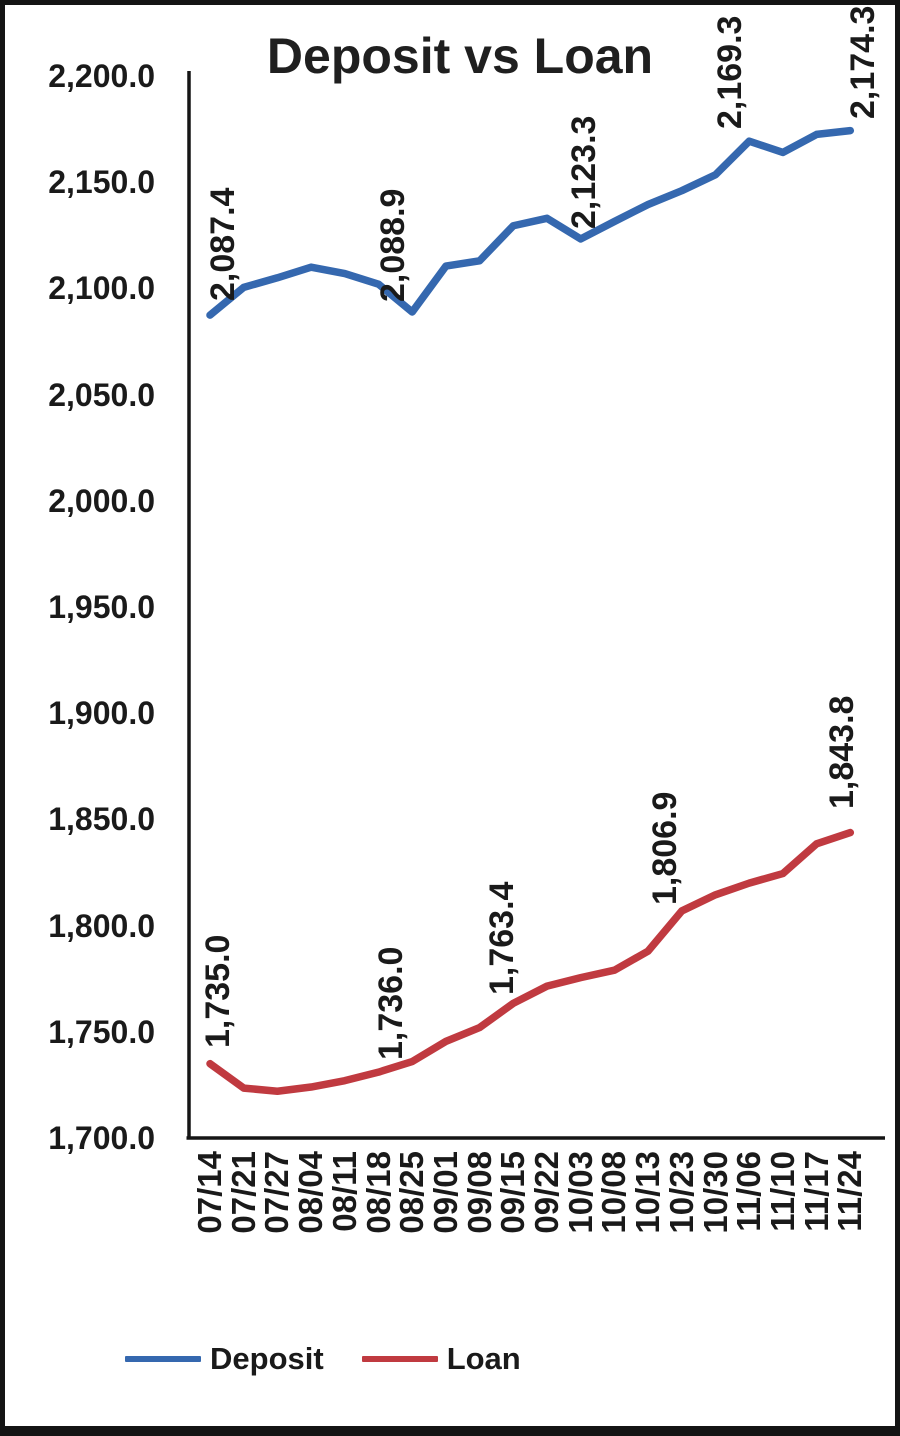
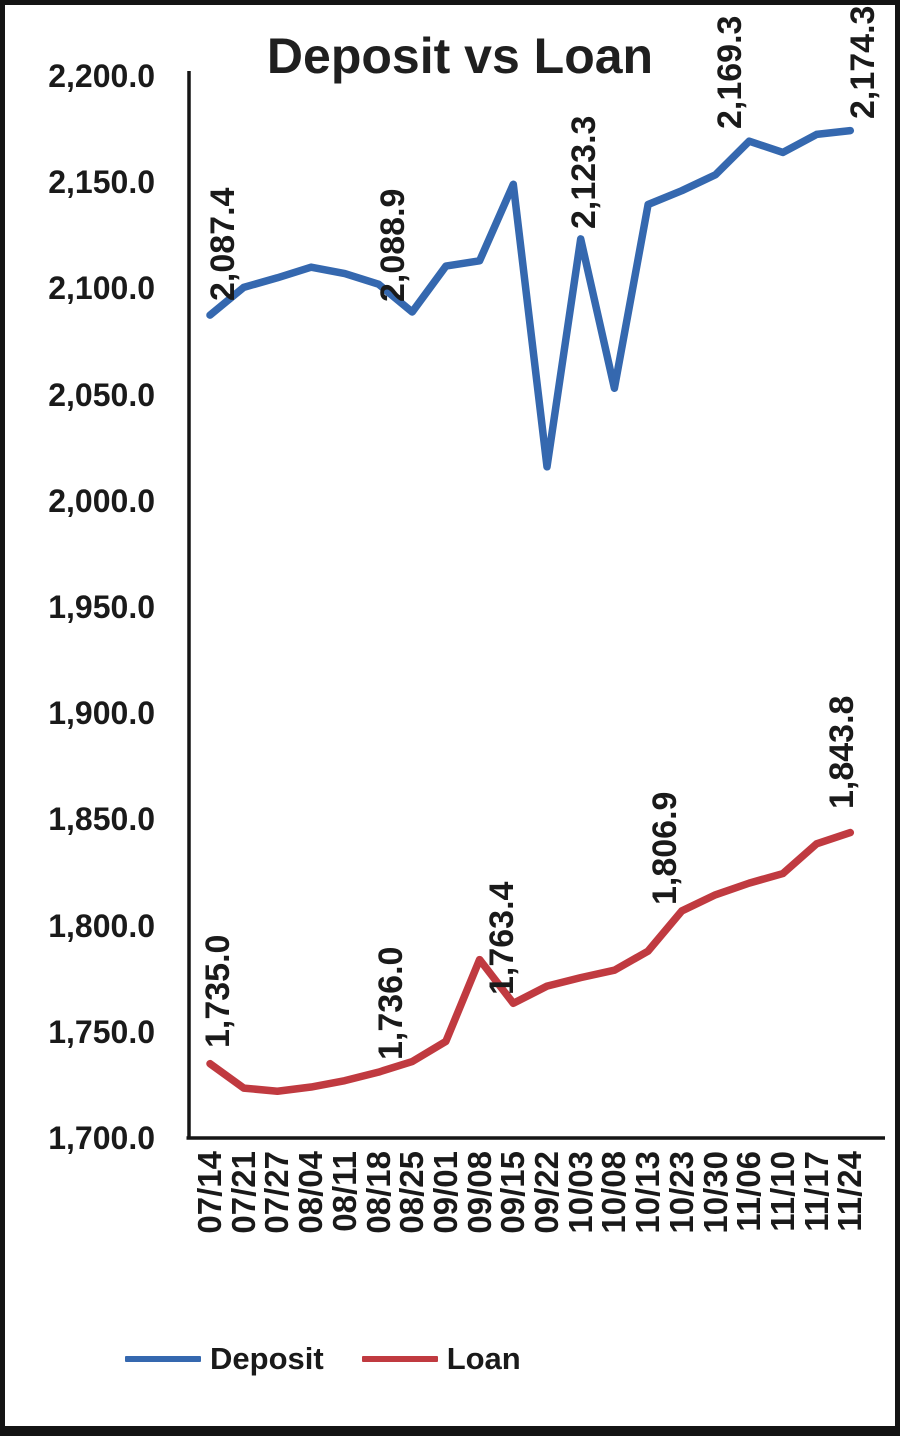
Loan/09/08: 1752 -> 1784
Deposit/09/15: 2130 -> 2149
Deposit/09/22: 2133 -> 2016
Deposit/10/08: 2132 -> 2053
